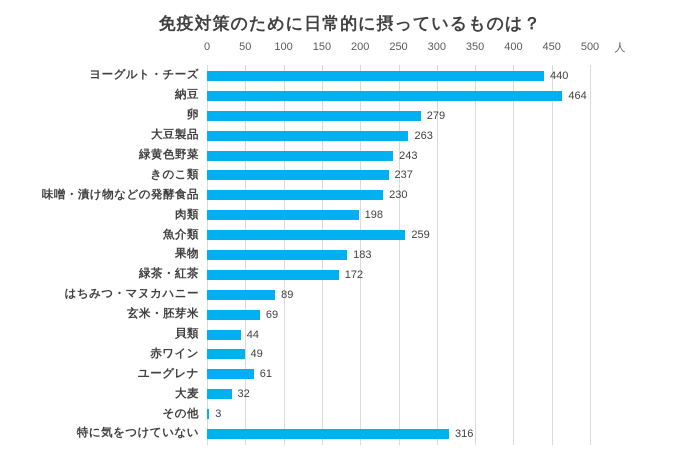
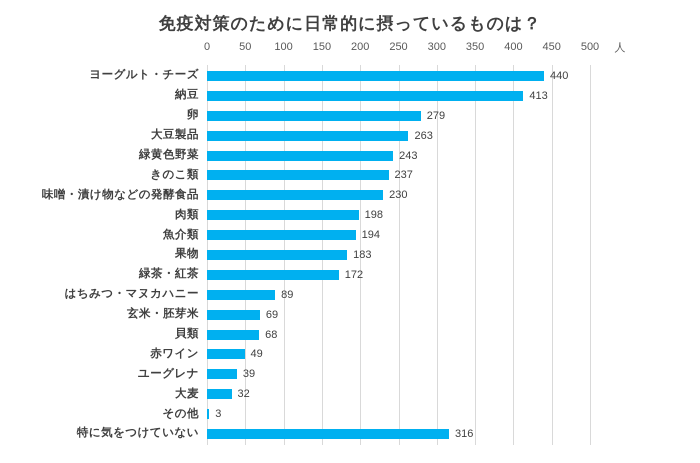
納豆: 464 -> 413
魚介類: 259 -> 194
貝類: 44 -> 68
ユーグレナ: 61 -> 39
